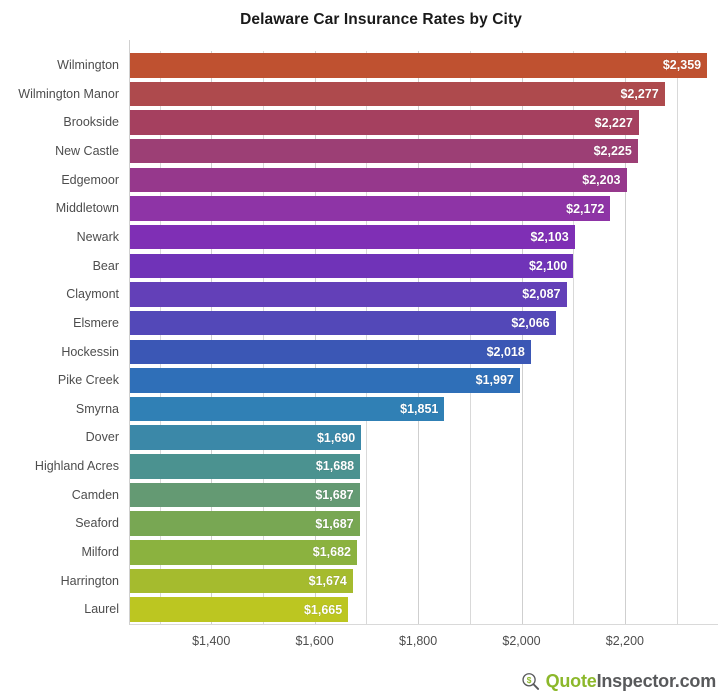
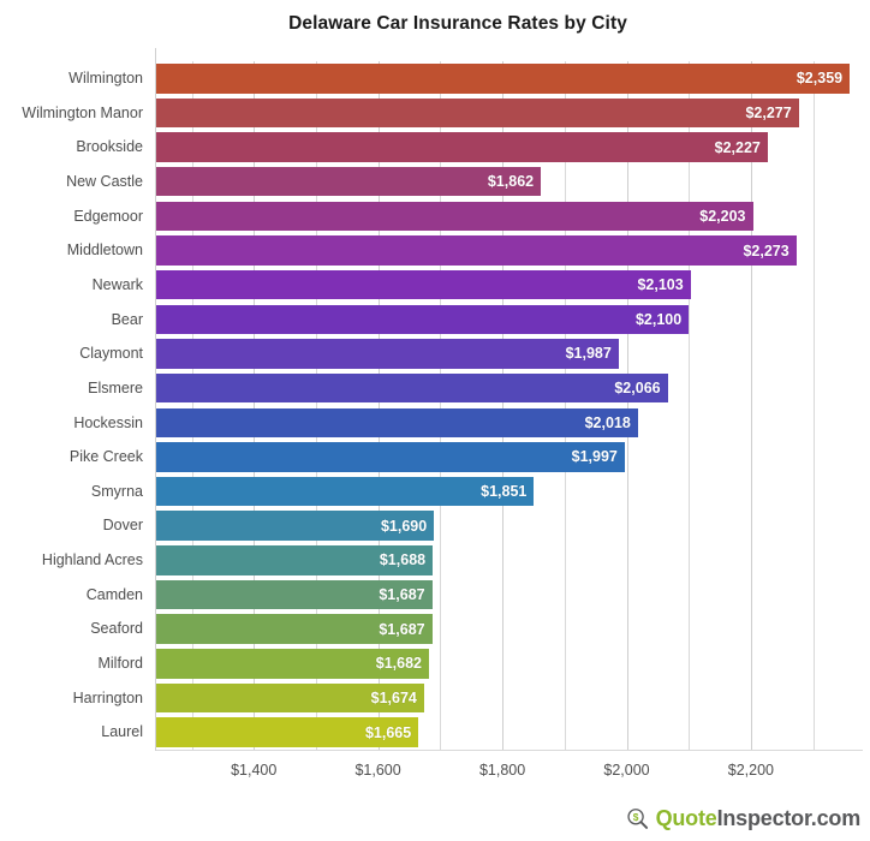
New Castle: $2,225 -> $1,862
Middletown: $2,172 -> $2,273
Claymont: $2,087 -> $1,987
